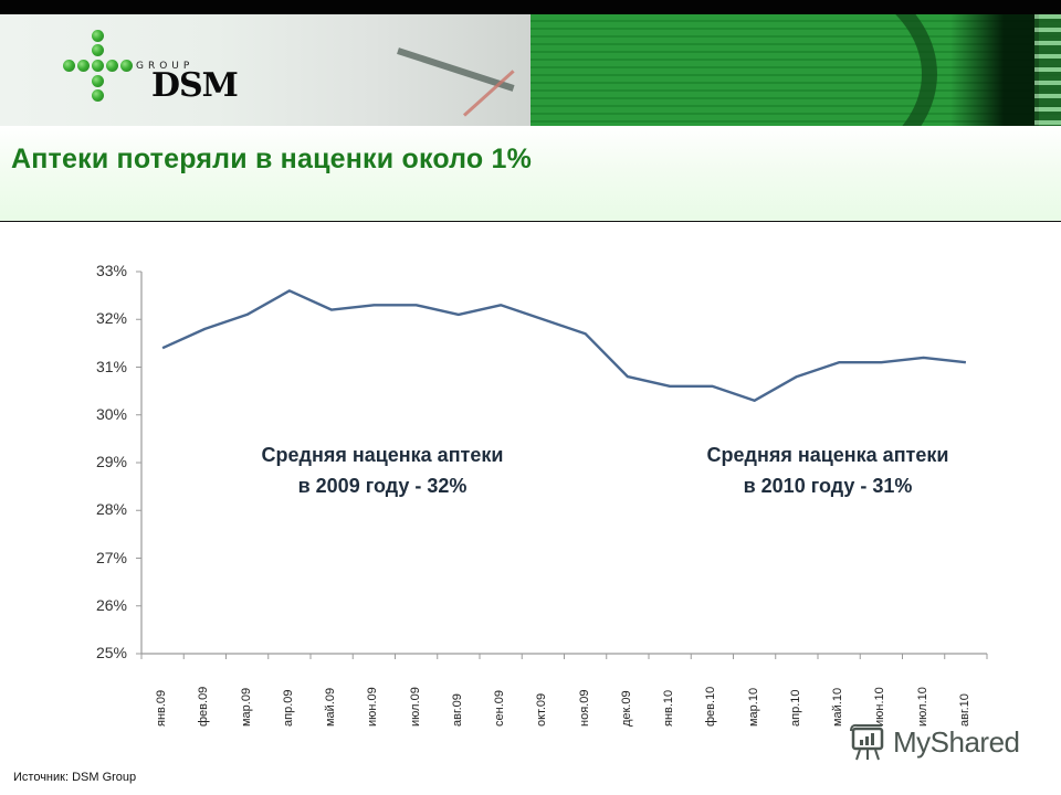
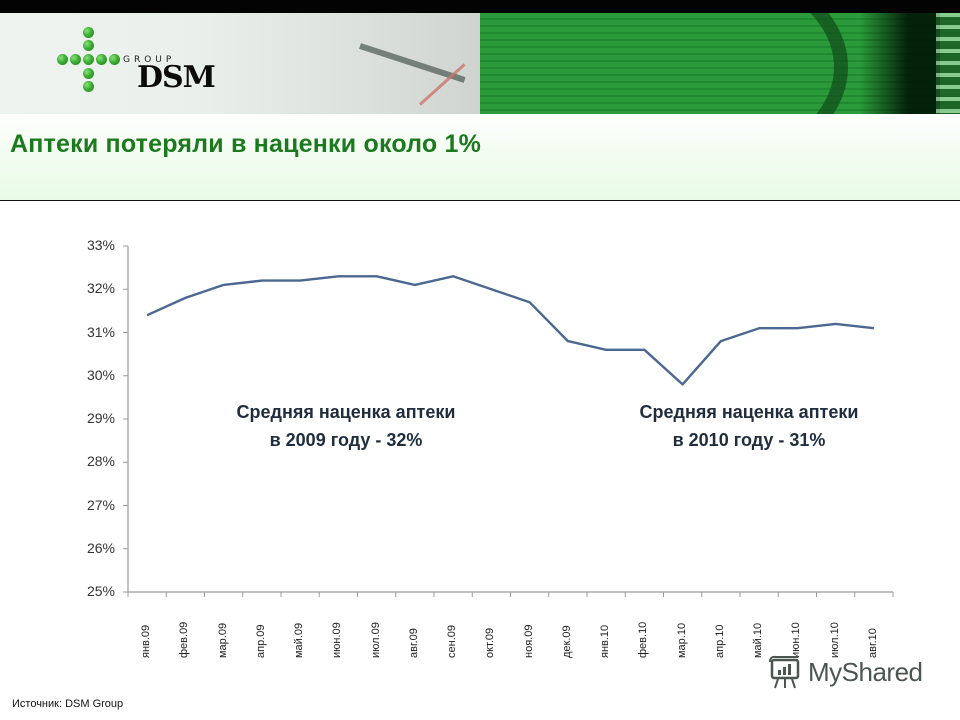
апр.09: 32.6% -> 32.2%
мар.10: 30.3% -> 29.8%
